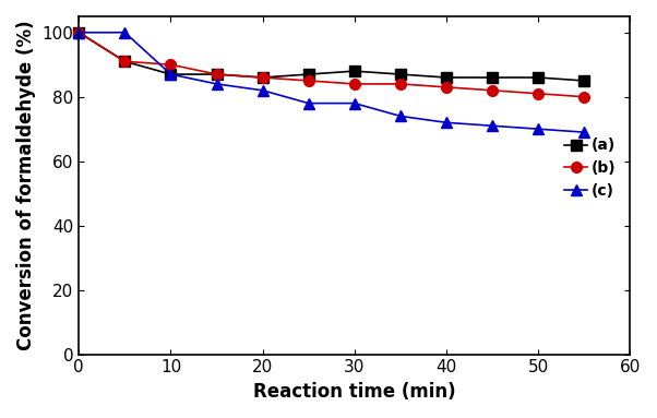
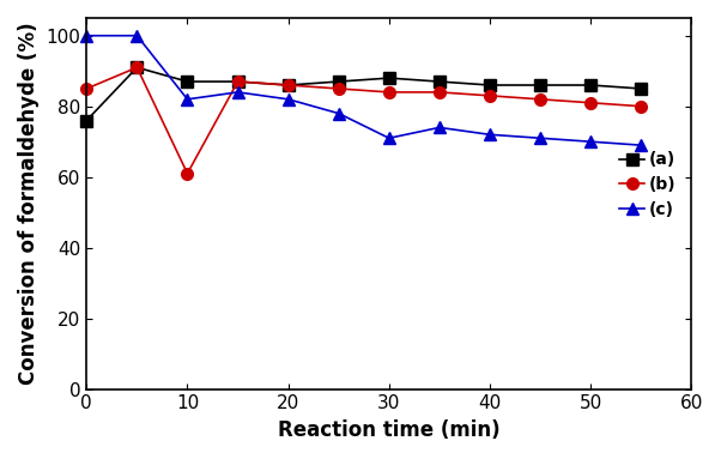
(a)/0: 100 -> 76
(b)/0: 100 -> 85
(b)/10: 90 -> 61
(c)/10: 87 -> 82
(c)/30: 78 -> 71
